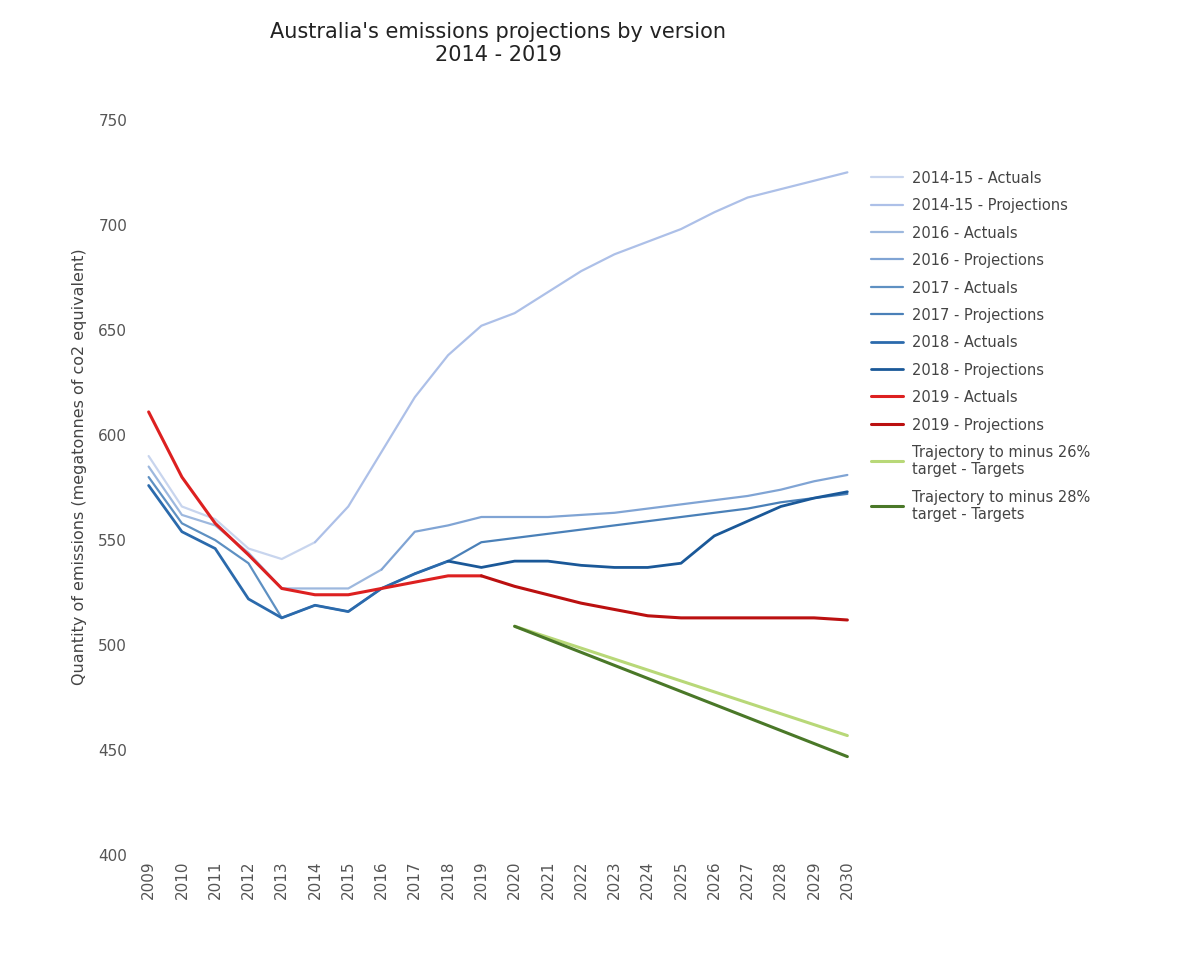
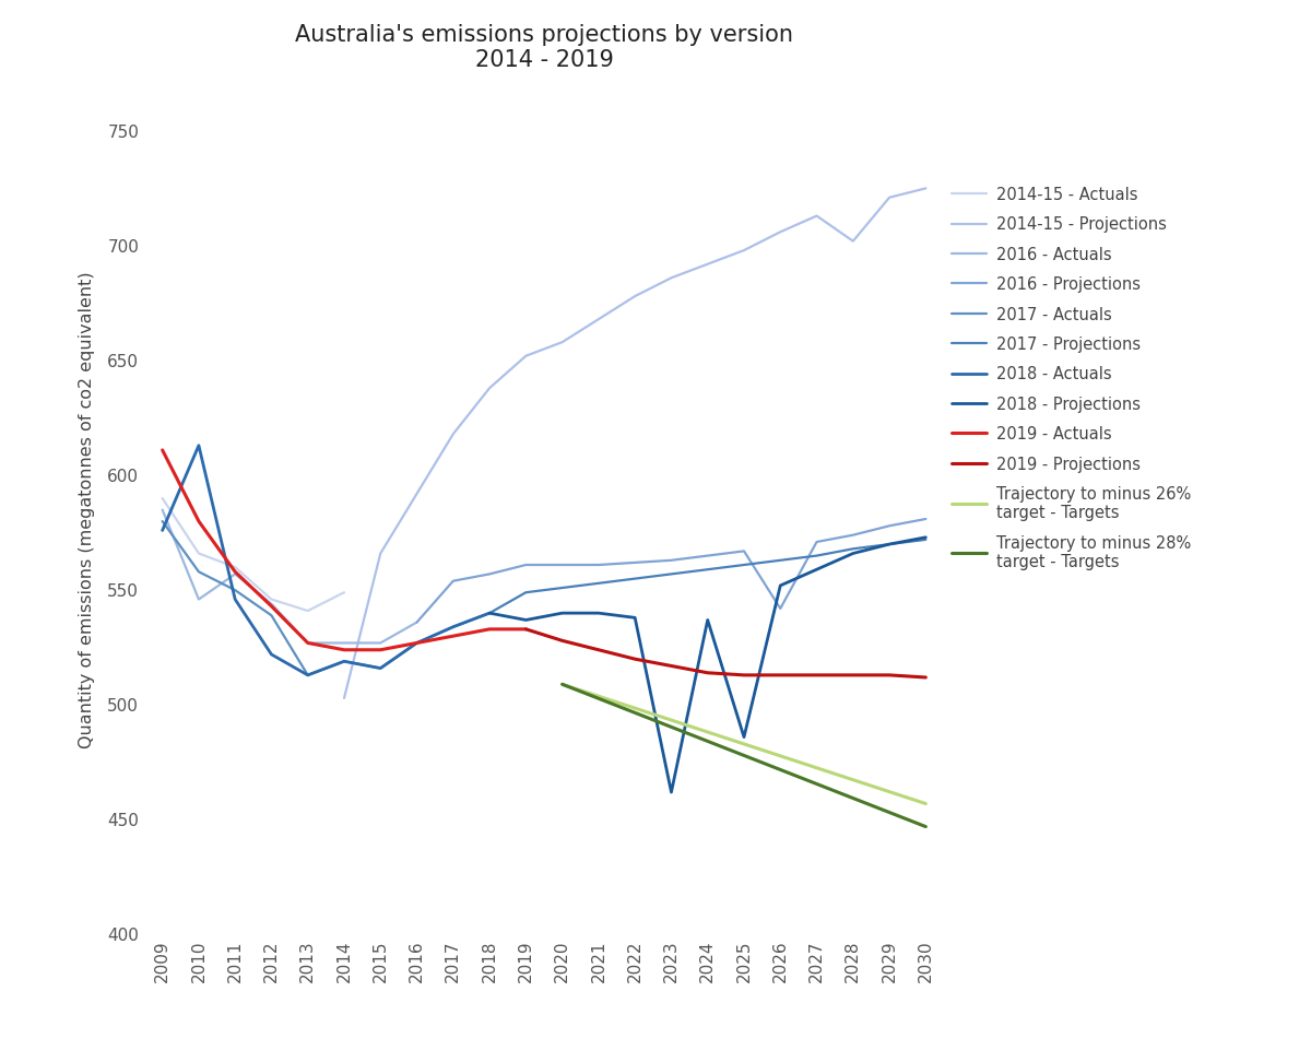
2016 - Actuals/2010: 562 -> 546
2018 - Actuals/2010: 554 -> 613
2014-15 - Projections/2014: 549 -> 503
2018 - Projections/2023: 537 -> 462
2018 - Projections/2025: 539 -> 486
2016 - Projections/2026: 569 -> 542
2014-15 - Projections/2028: 717 -> 702
